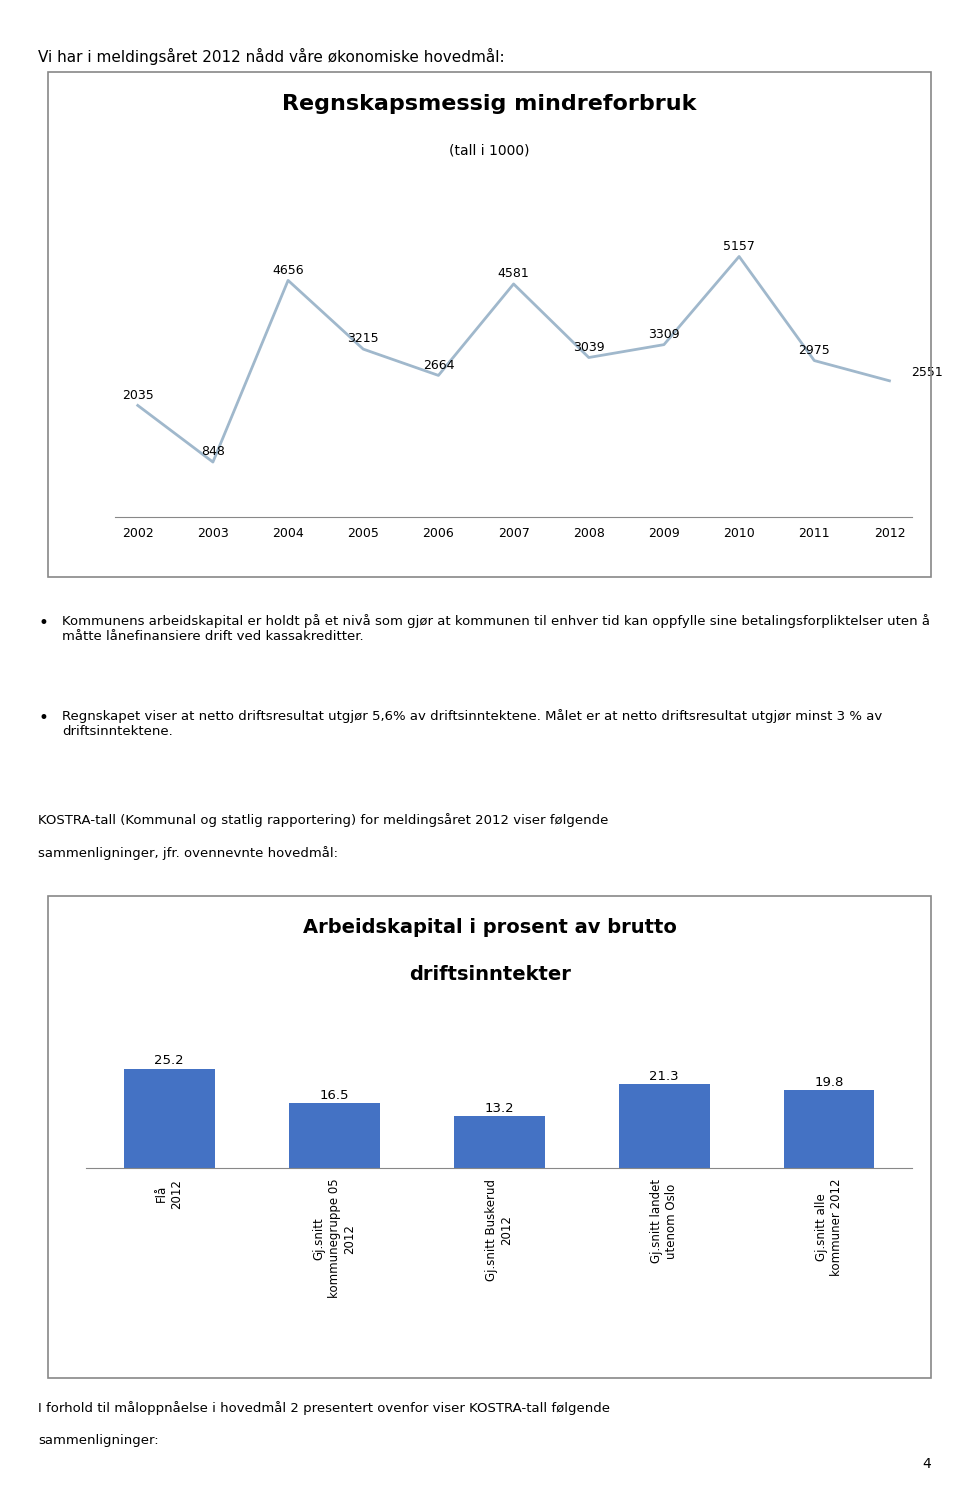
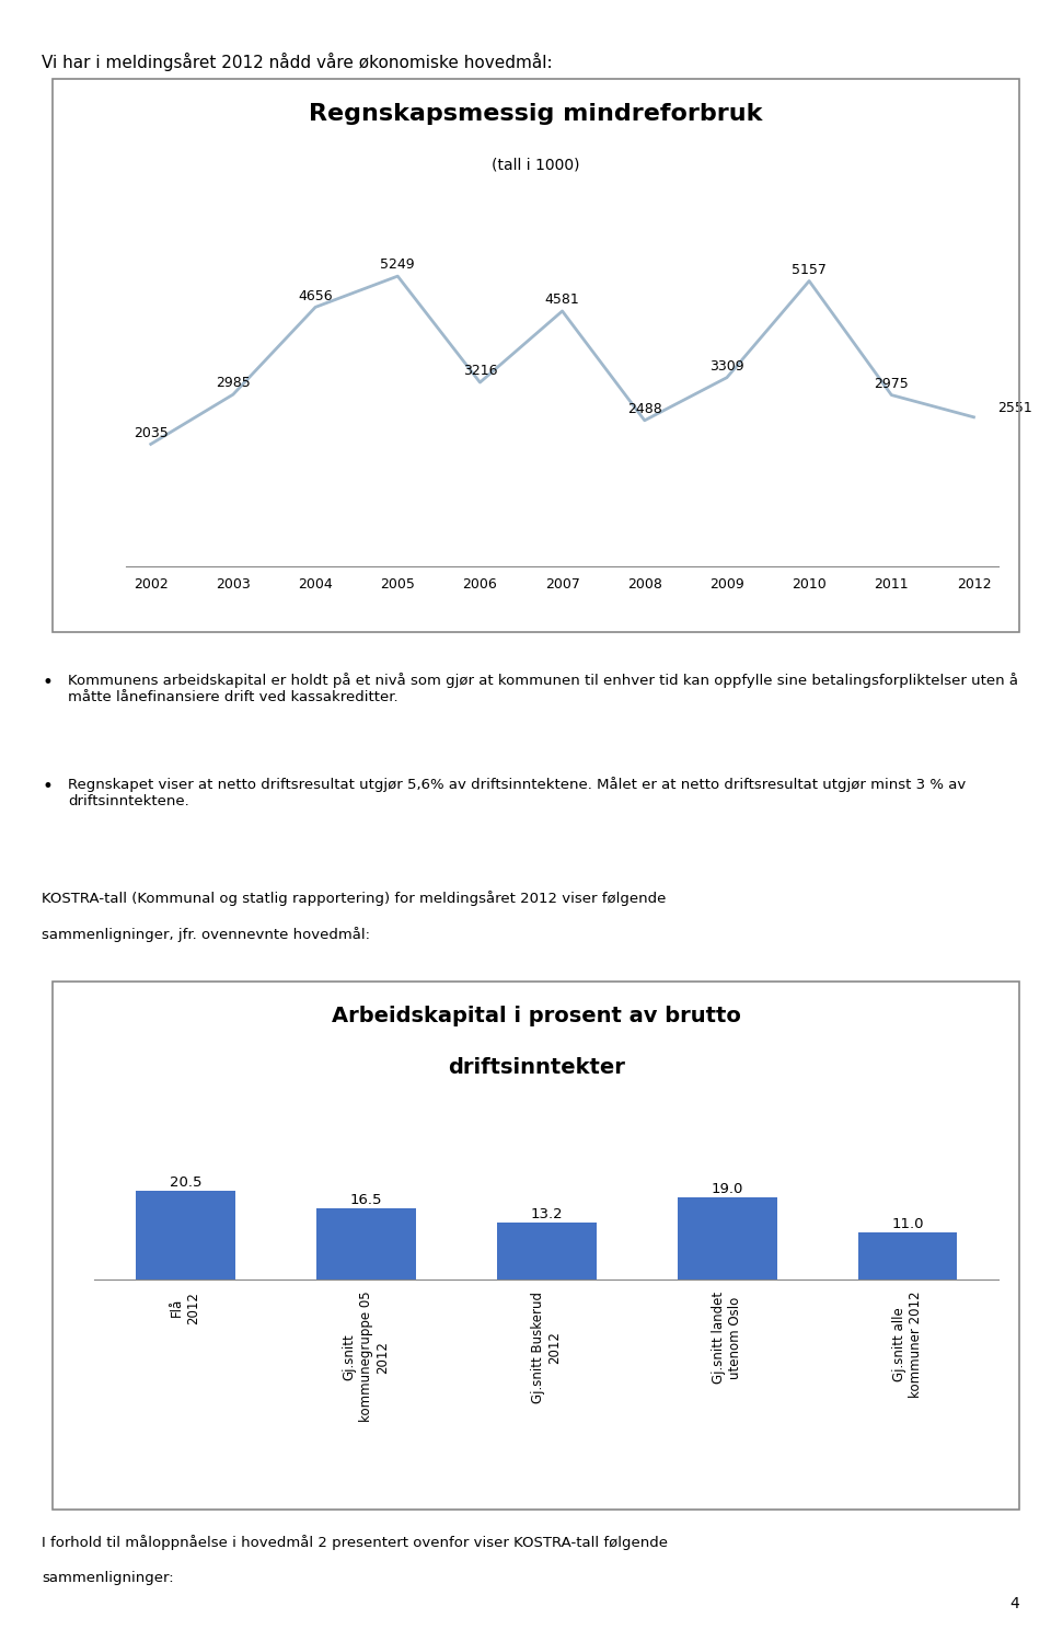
2003: 848 -> 2985
2005: 3215 -> 5249
2006: 2664 -> 3216
2008: 3039 -> 2488
Flå 2012: 25.2 -> 20.5
Gj.snitt landet utenom Oslo: 21.3 -> 19.0
Gj.snitt alle kommuner 2012: 19.8 -> 11.0
